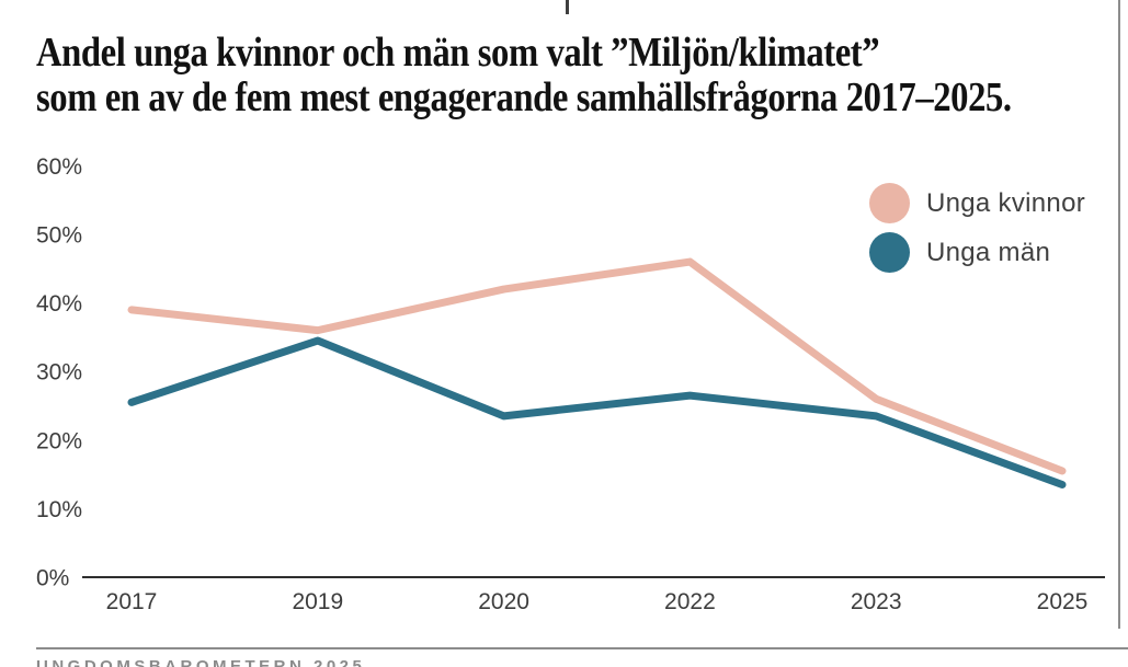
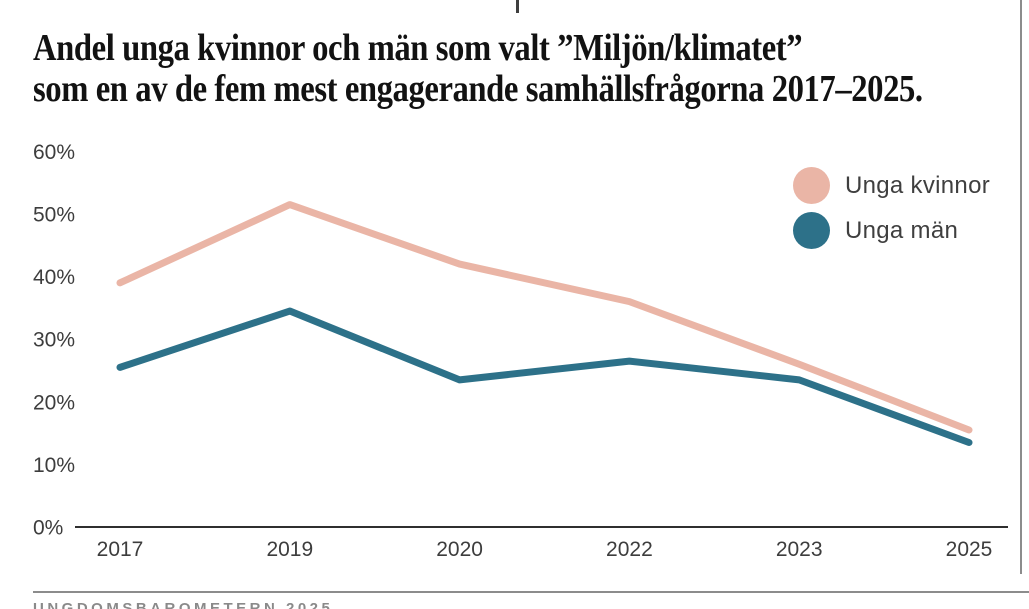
Unga kvinnor/2019: 36% -> 52%
Unga kvinnor/2022: 46% -> 36%
